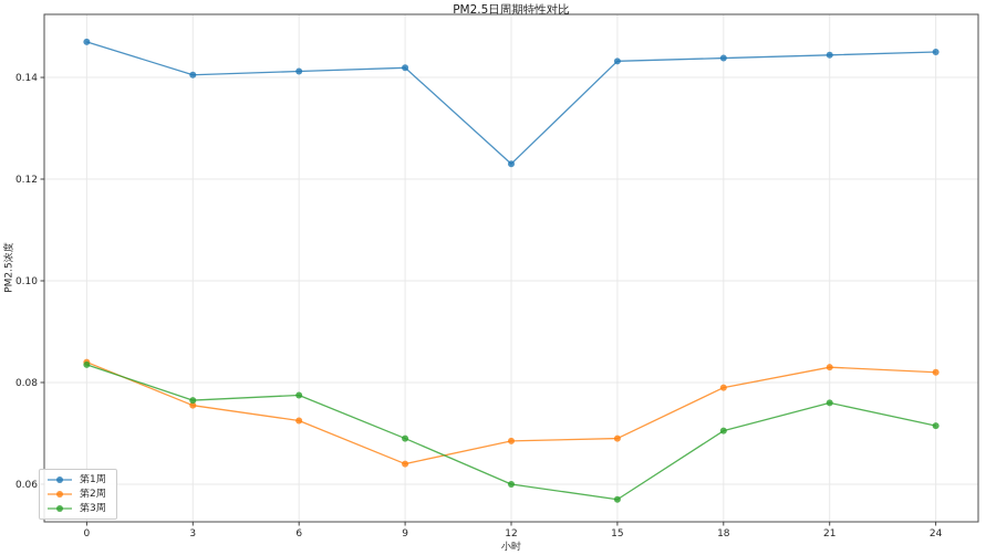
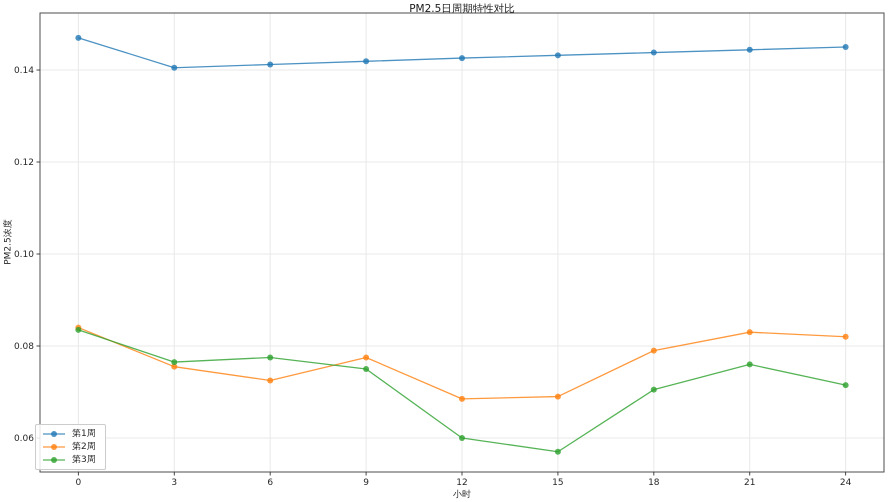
第2周/9: 0.064 -> 0.077
第3周/9: 0.069 -> 0.075
第1周/12: 0.123 -> 0.143
